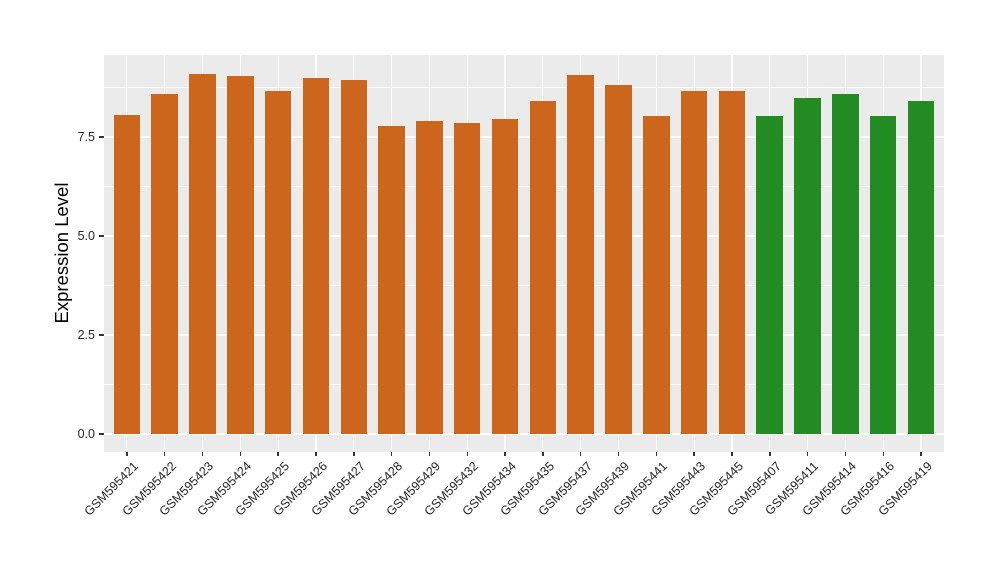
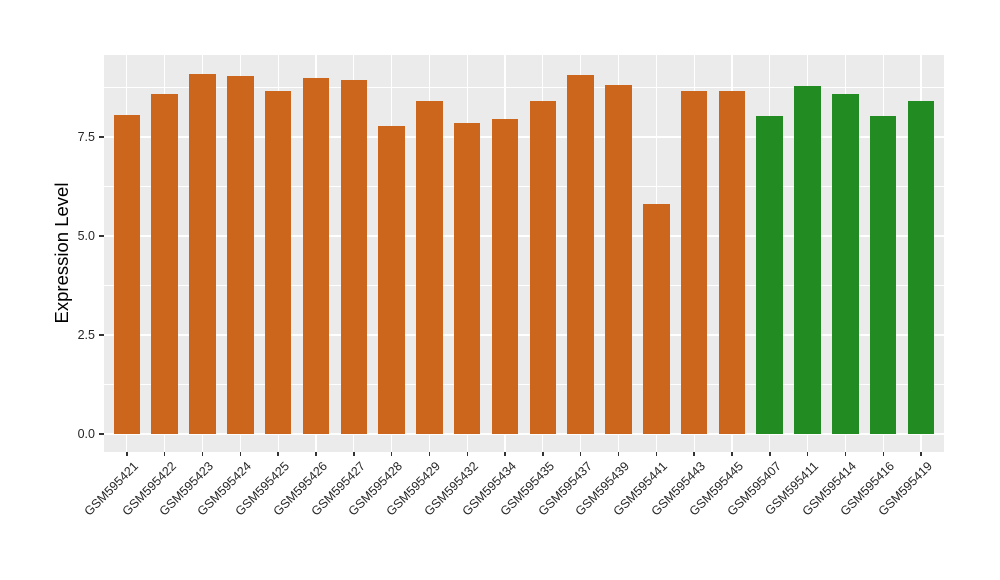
GSM595429: 7.9 -> 8.4
GSM595441: 8.0 -> 5.8
GSM595411: 8.5 -> 8.8
